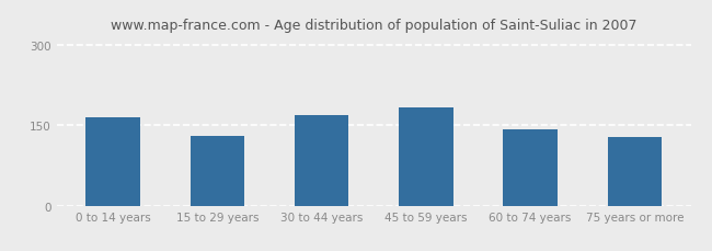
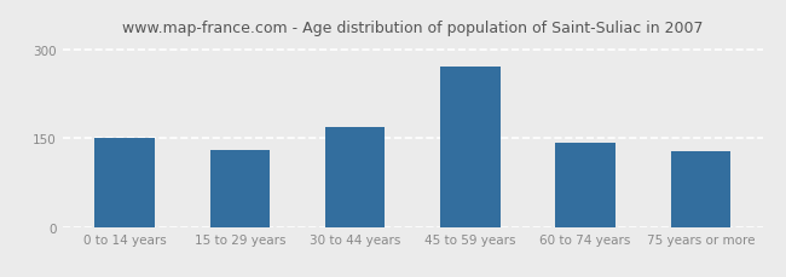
0 to 14 years: 165 -> 150
45 to 59 years: 182 -> 270
